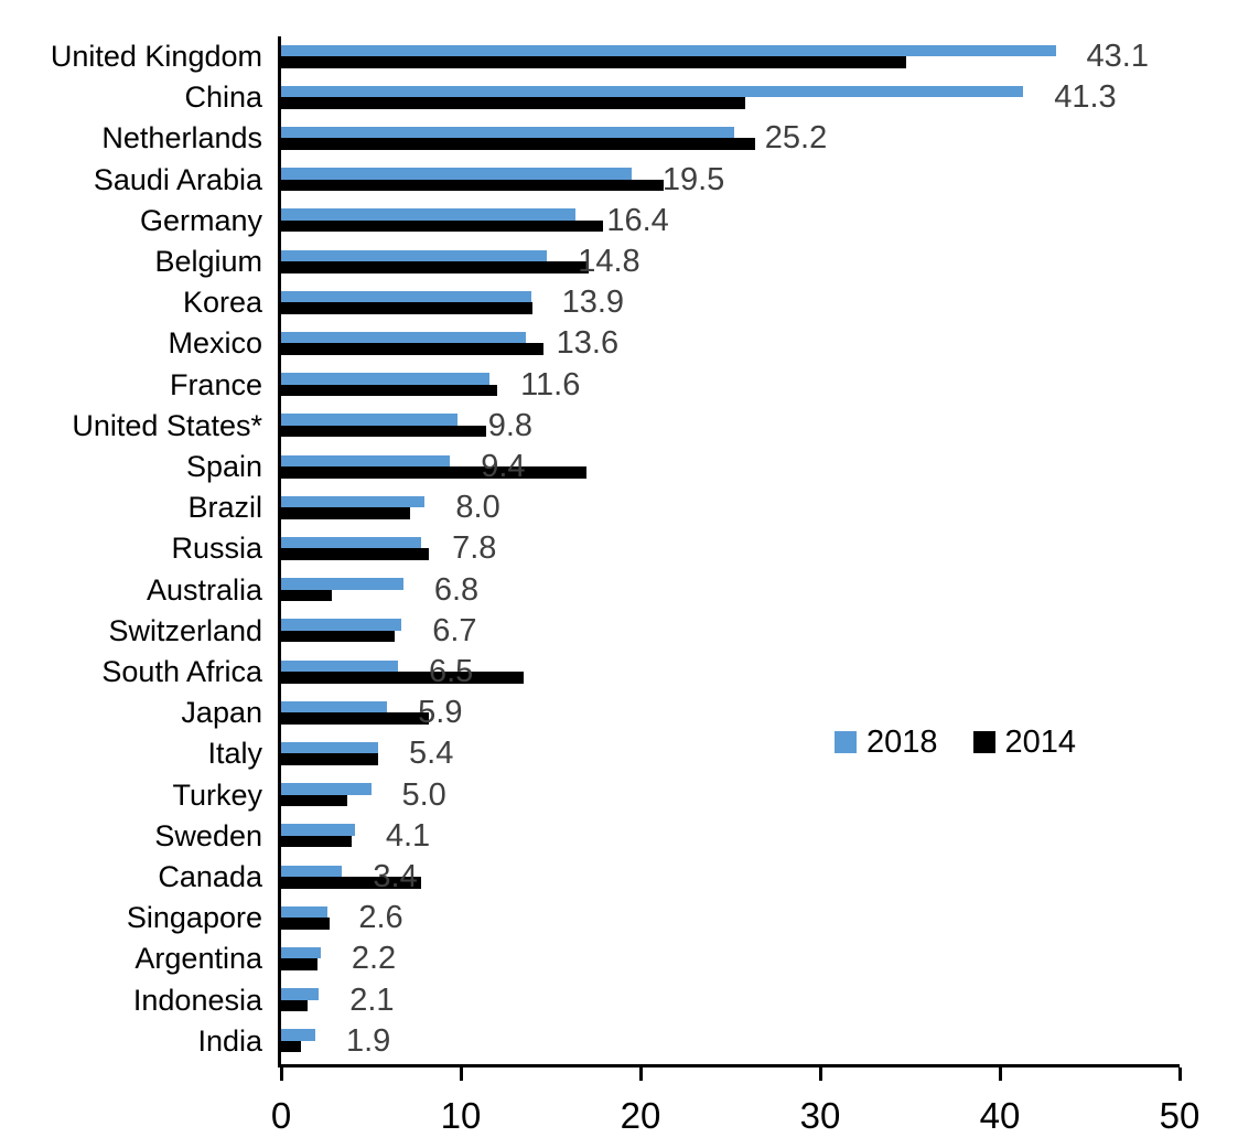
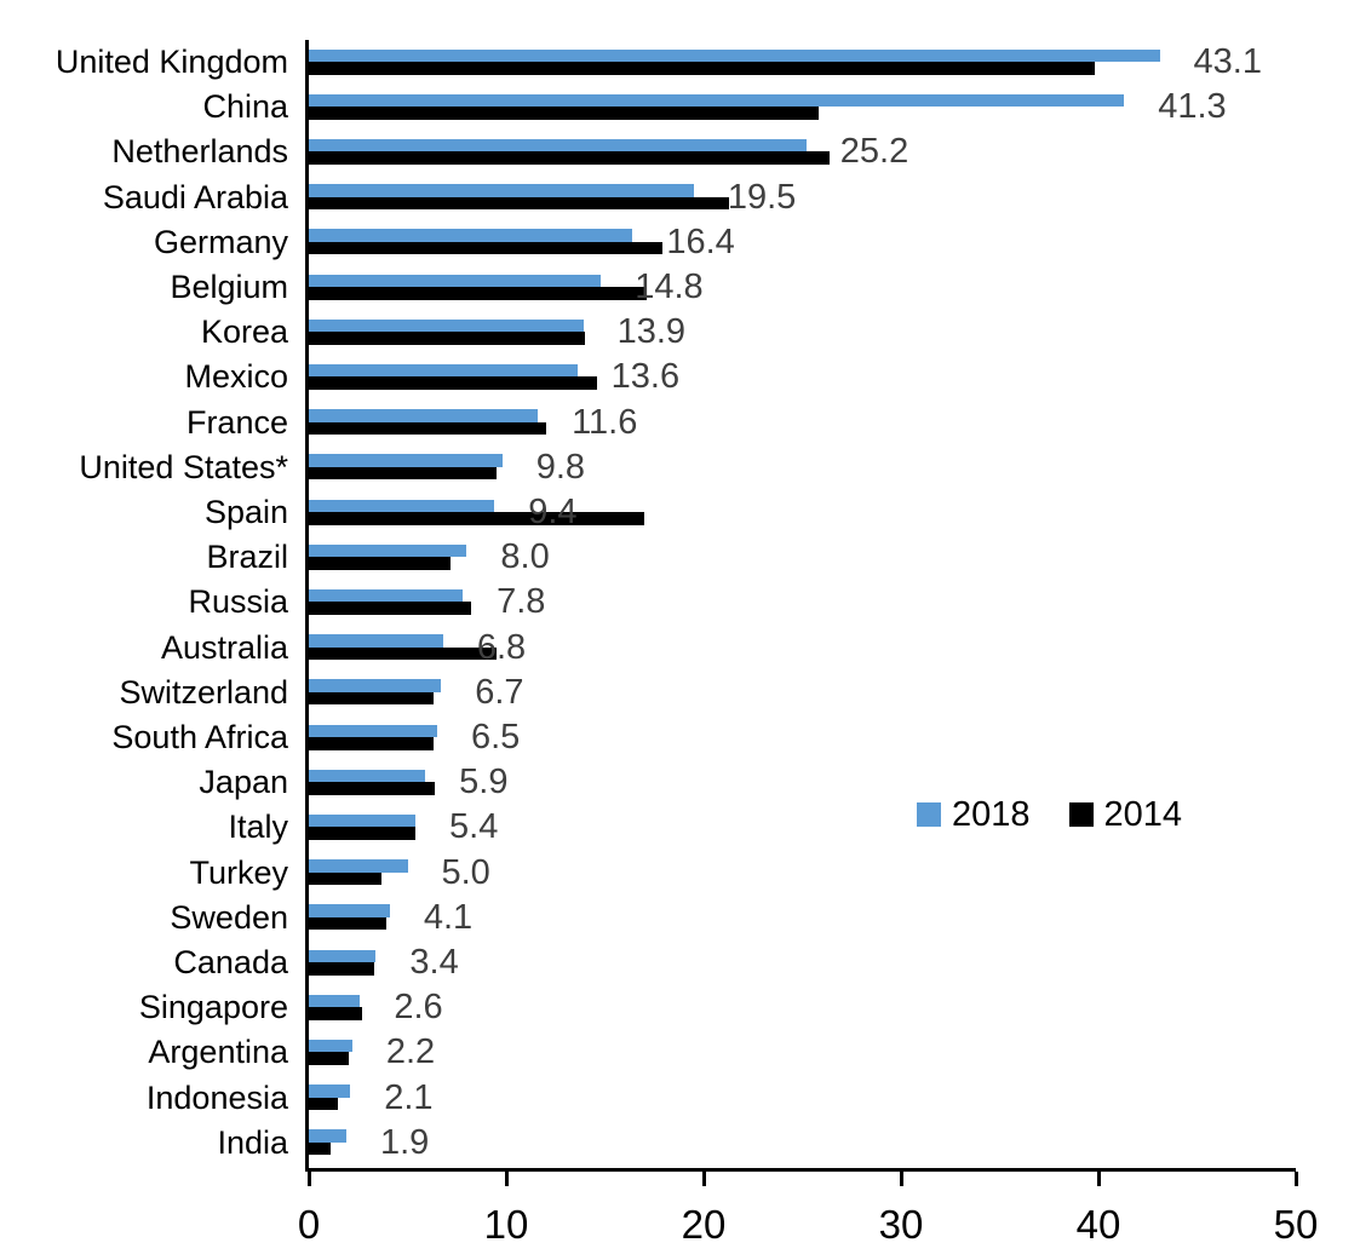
2014/United Kingdom: 34.8 -> 39.8
2014/United States*: 11.4 -> 9.5
2014/Australia: 2.8 -> 9.5
2014/South Africa: 13.5 -> 6.3
2014/Japan: 8.2 -> 6.4
2014/Canada: 7.8 -> 3.3
